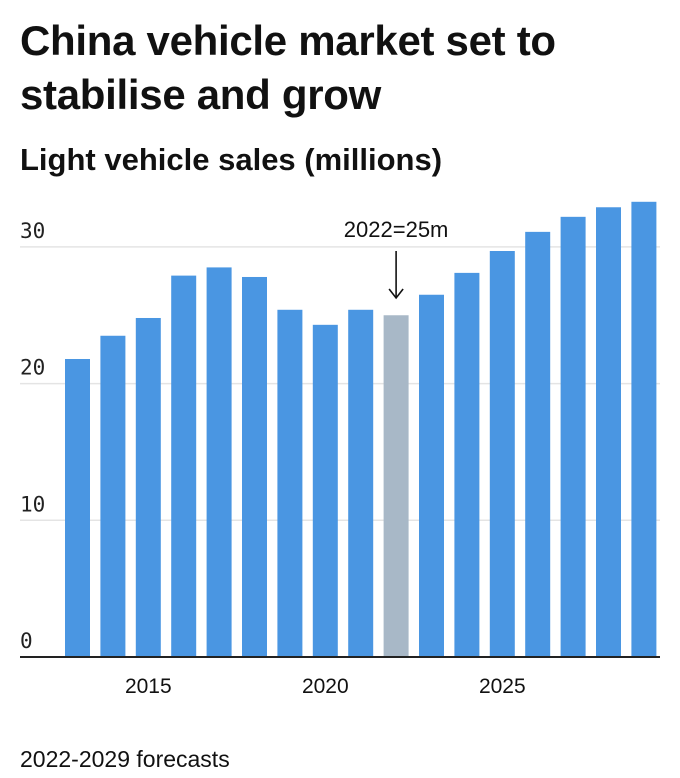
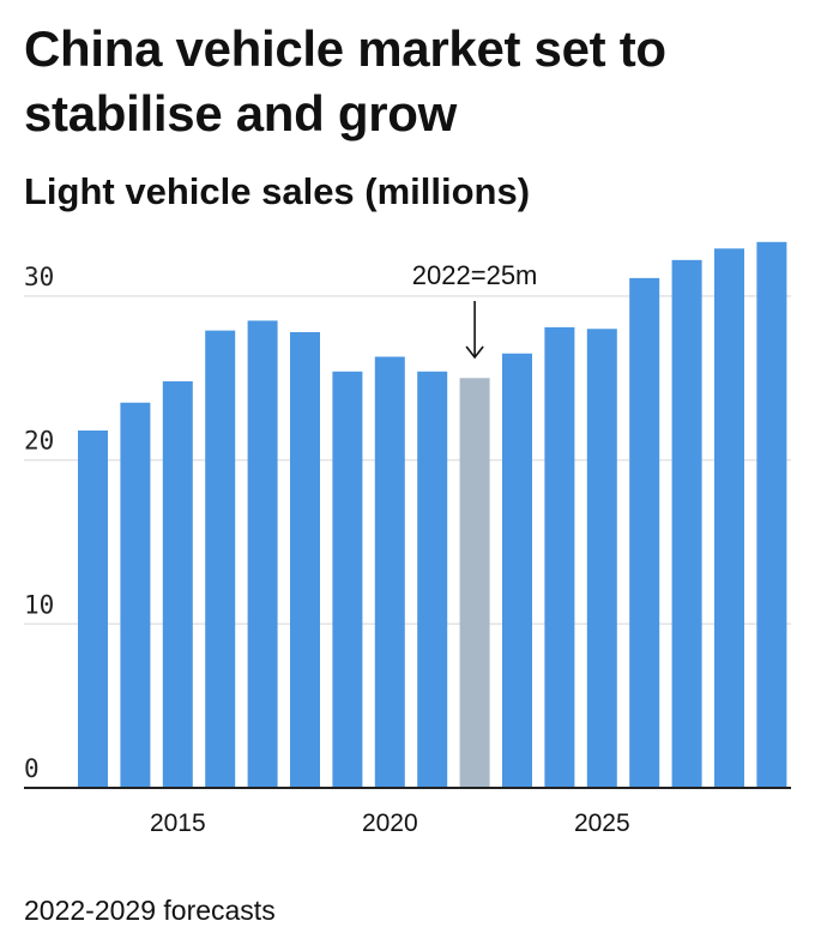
2020: 24.3 -> 26.3
2025: 29.7 -> 28.0
